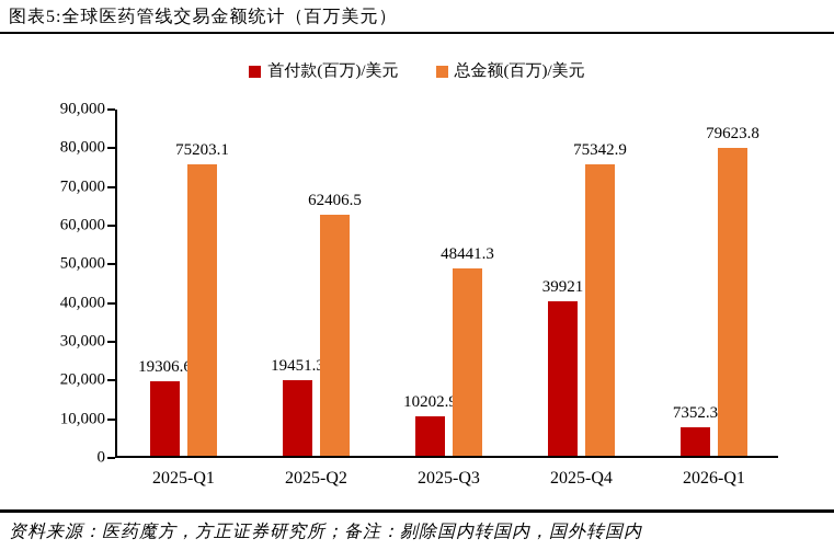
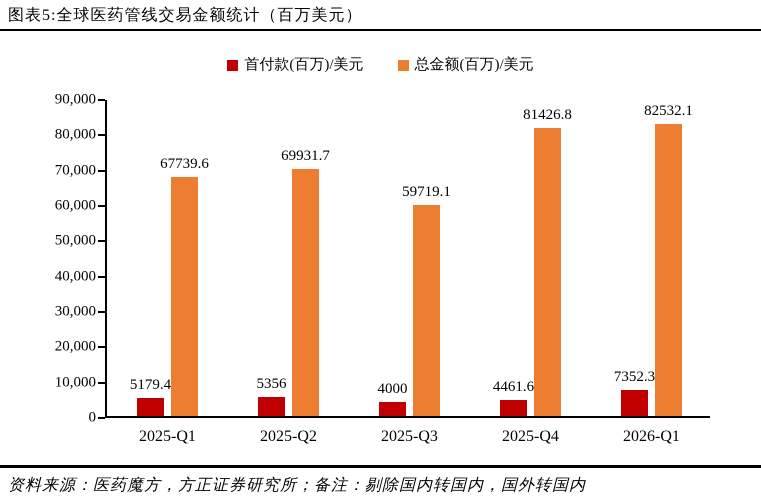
首付款(百万)/美元/2025-Q1: 19306.6 -> 5179.4
总金额(百万)/美元/2025-Q1: 75203.1 -> 67739.6
首付款(百万)/美元/2025-Q2: 19451.3 -> 5356
总金额(百万)/美元/2025-Q2: 62406.5 -> 69931.7
首付款(百万)/美元/2025-Q3: 10202.9 -> 4000
总金额(百万)/美元/2025-Q3: 48441.3 -> 59719.1
首付款(百万)/美元/2025-Q4: 39921 -> 4461.6
总金额(百万)/美元/2025-Q4: 75342.9 -> 81426.8
总金额(百万)/美元/2026-Q1: 79623.8 -> 82532.1
